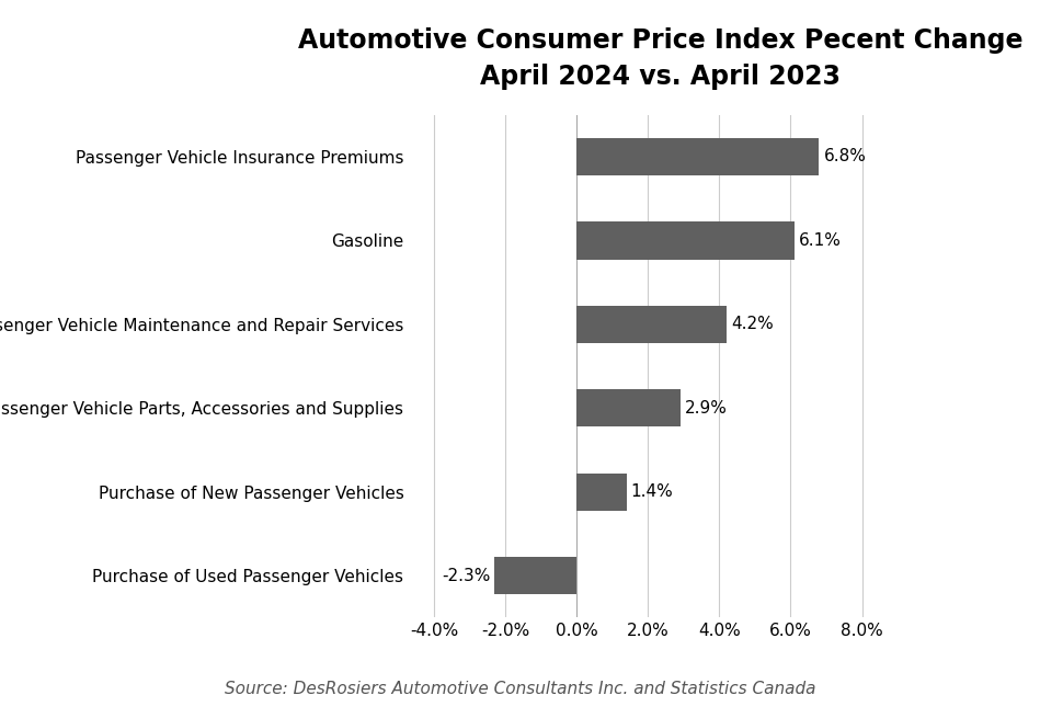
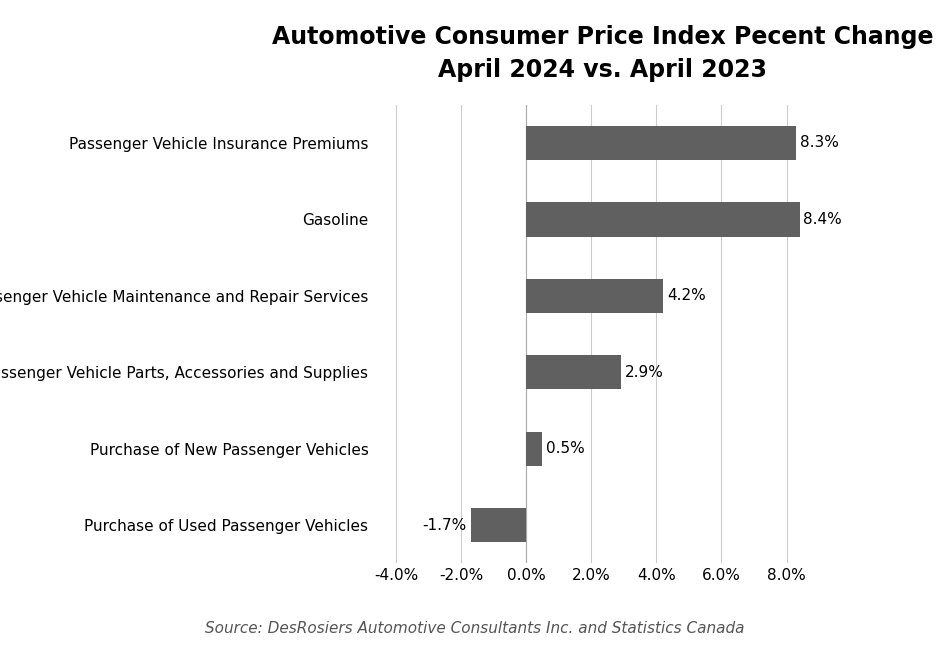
Passenger Vehicle Insurance Premiums: 6.8% -> 8.3%
Gasoline: 6.1% -> 8.4%
Purchase of New Passenger Vehicles: 1.4% -> 0.5%
Purchase of Used Passenger Vehicles: -2.3% -> -1.7%
